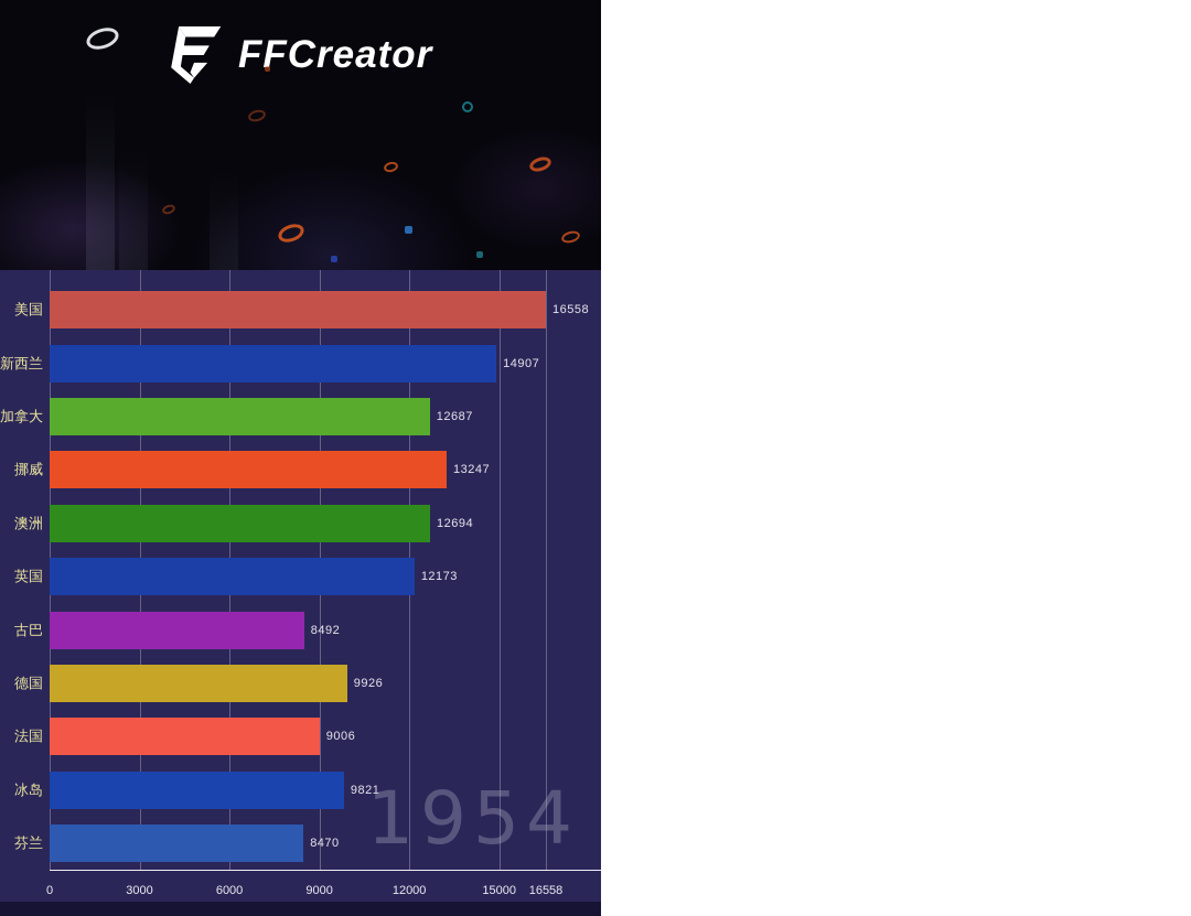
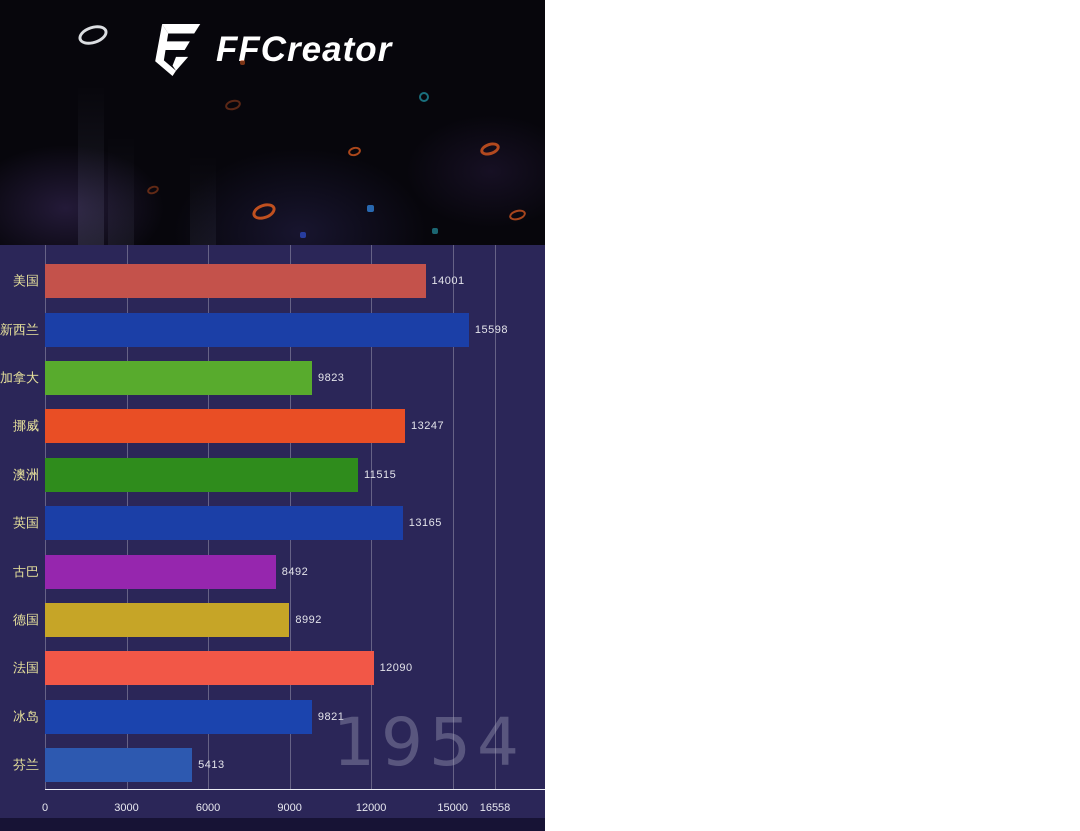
美国: 16558 -> 14001
新西兰: 14907 -> 15598
加拿大: 12687 -> 9823
澳洲: 12694 -> 11515
英国: 12173 -> 13165
德国: 9926 -> 8992
法国: 9006 -> 12090
芬兰: 8470 -> 5413
